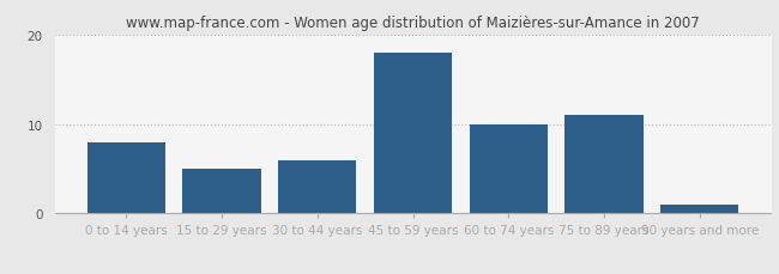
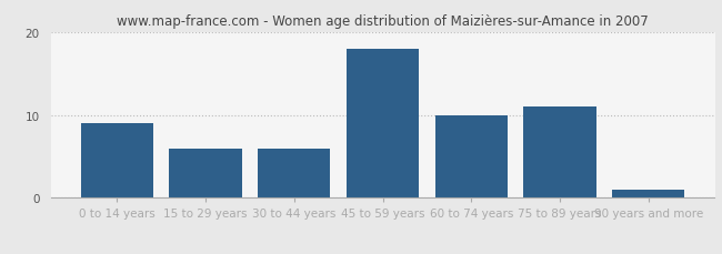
0 to 14 years: 8 -> 9
15 to 29 years: 5 -> 6
